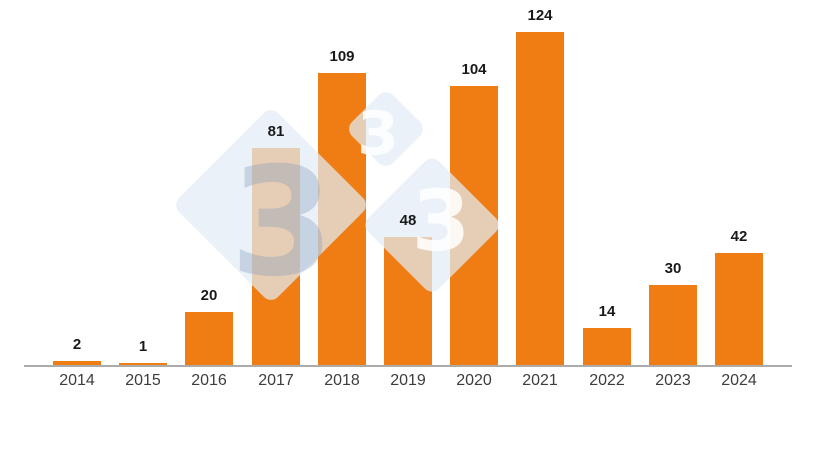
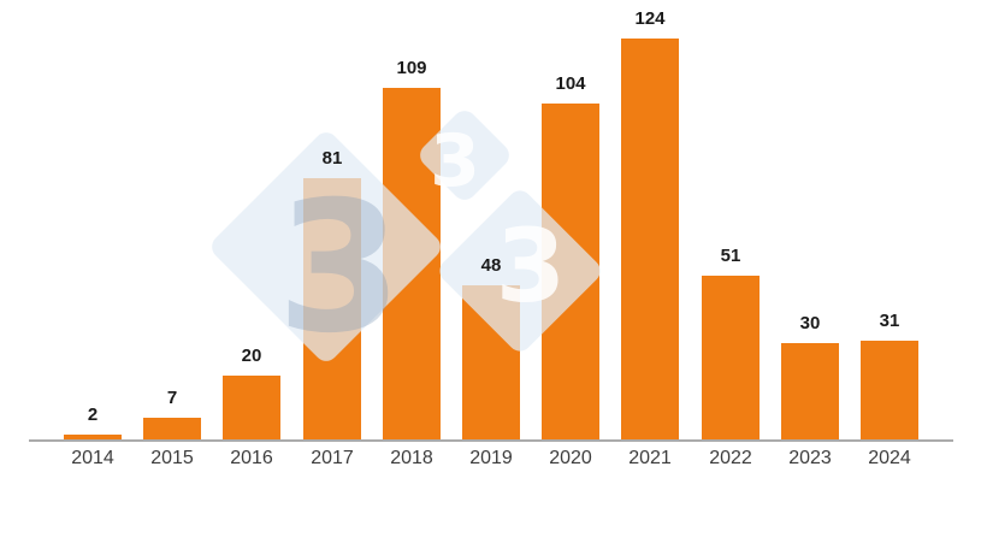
2015: 1 -> 7
2022: 14 -> 51
2024: 42 -> 31
